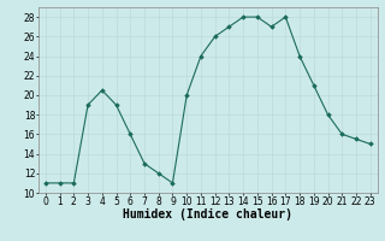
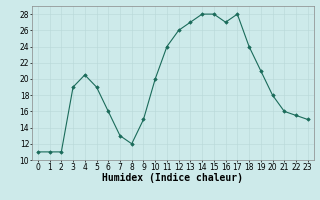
9: 11.0 -> 15.0
